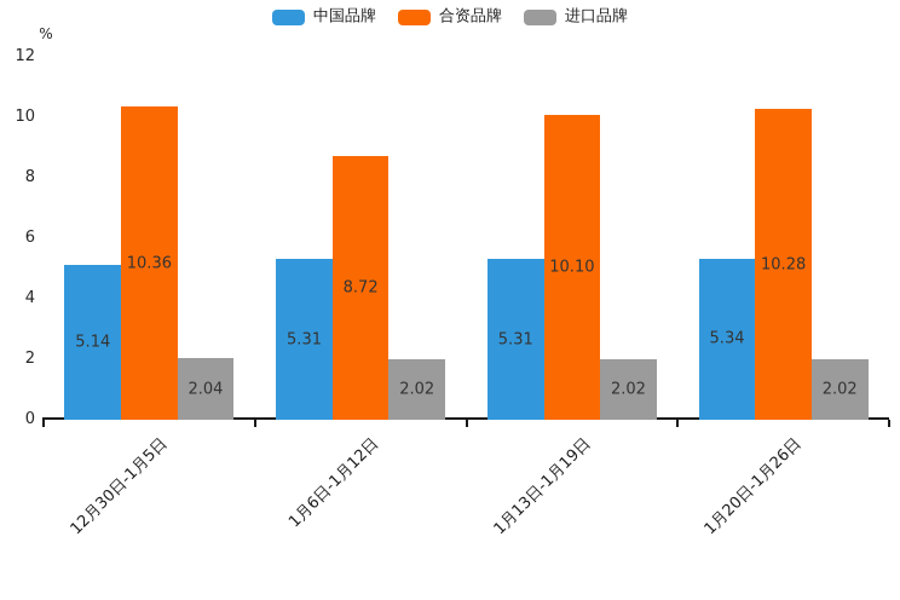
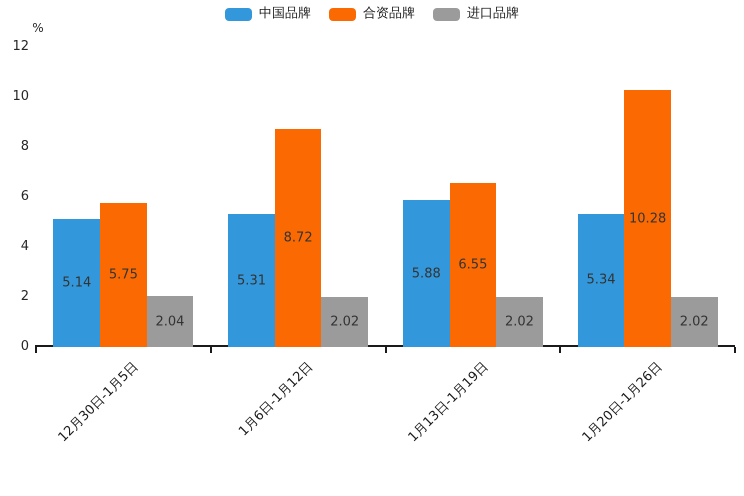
合资品牌/12月30日-1月5日: 10.36 -> 5.75
中国品牌/1月13日-1月19日: 5.31 -> 5.88
合资品牌/1月13日-1月19日: 10.10 -> 6.55
